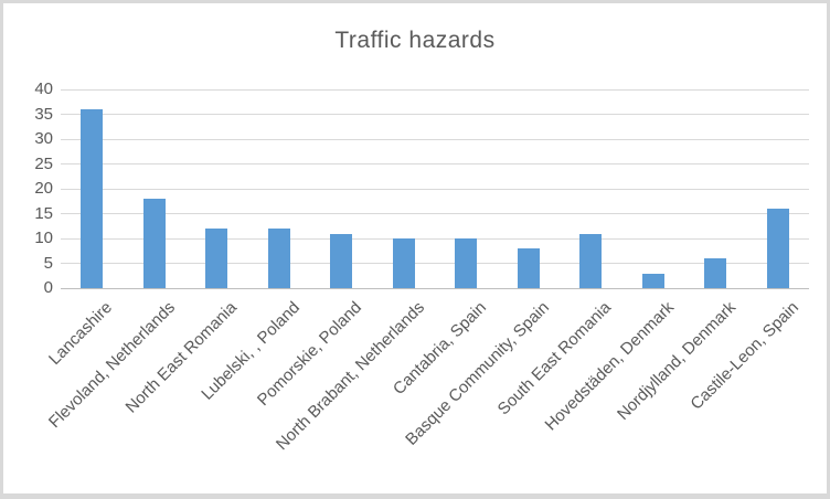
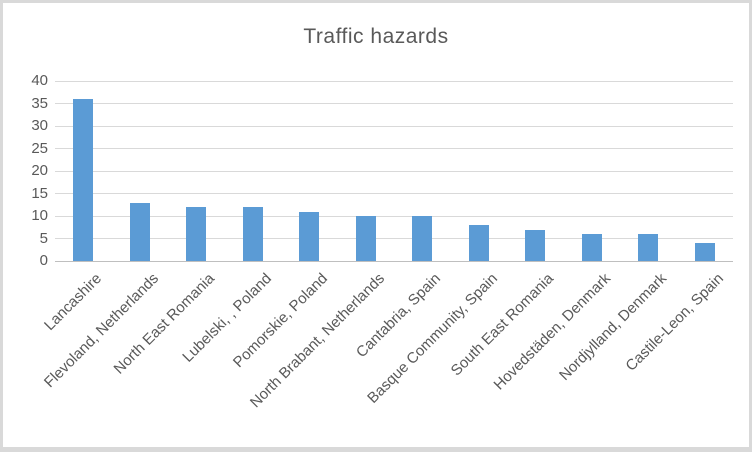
Flevoland, Netherlands: 18 -> 13
South East Romania: 11 -> 7
Hovedstäden, Denmark: 3 -> 6
Castile-Leon, Spain: 16 -> 4
